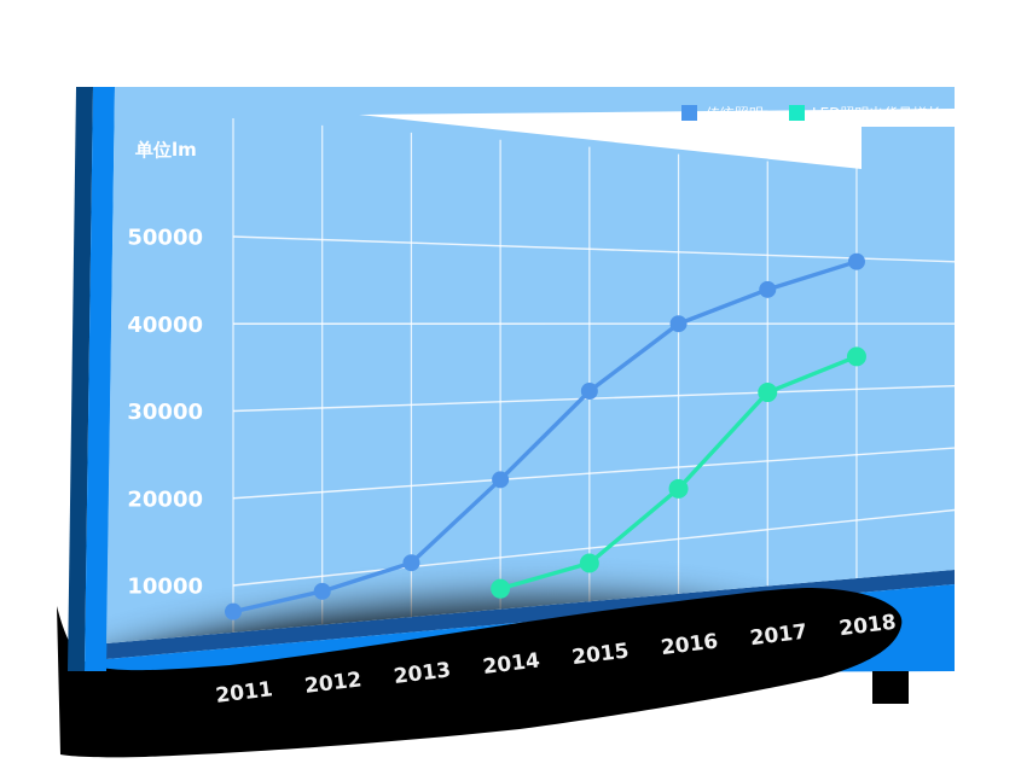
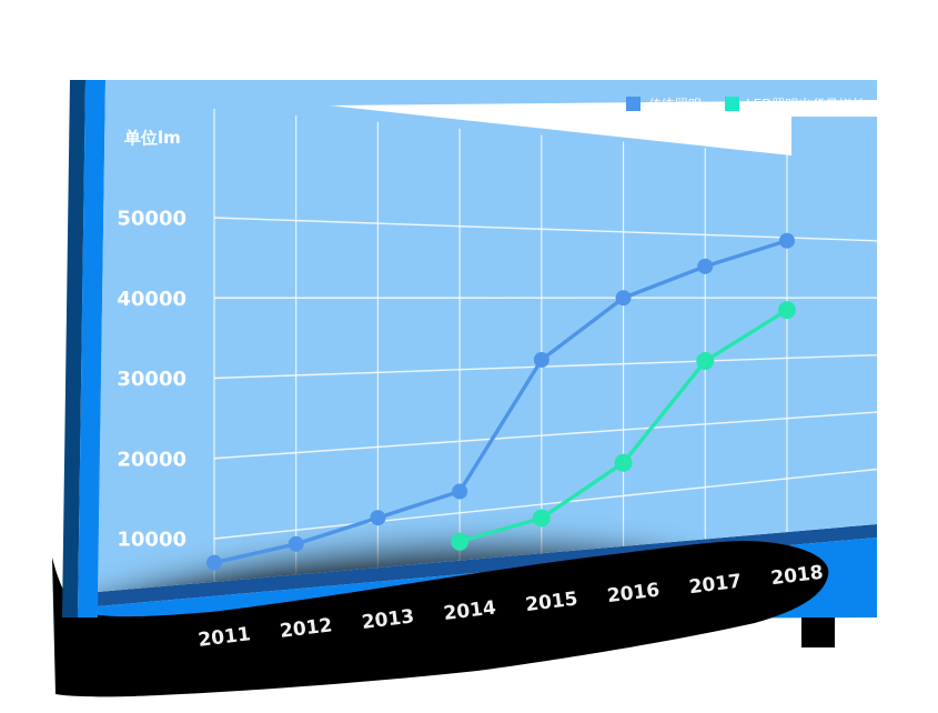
传统照明/2014: 20000 -> 13000
LED照明出货量增长/2016: 17000 -> 15000
LED照明出货量增长/2018: 35000 -> 38000
